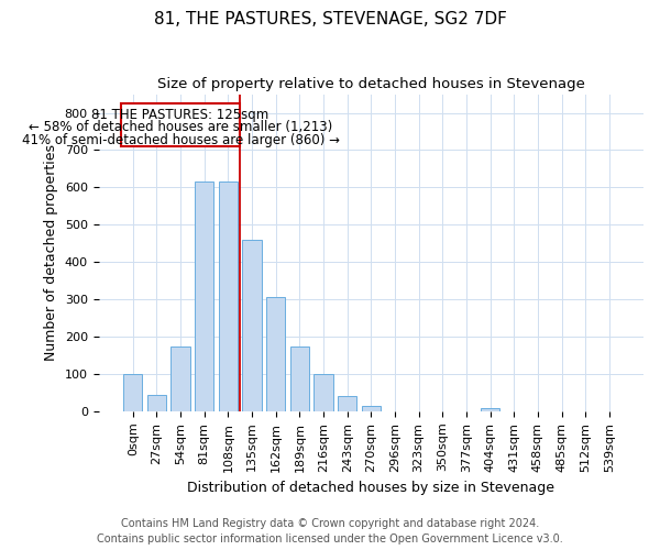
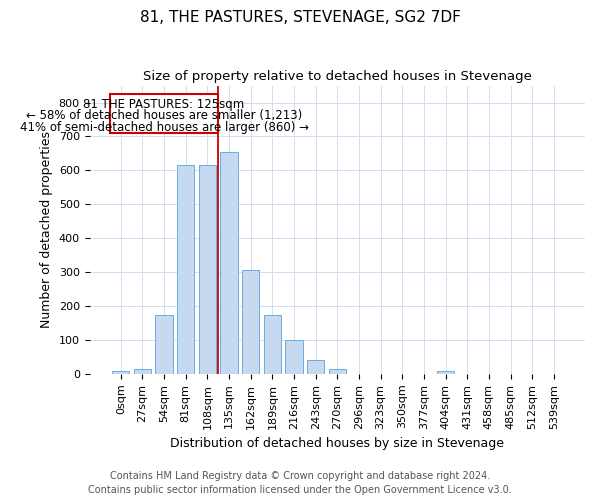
0sqm: 100 -> 8
27sqm: 45 -> 14
135sqm: 460 -> 655
